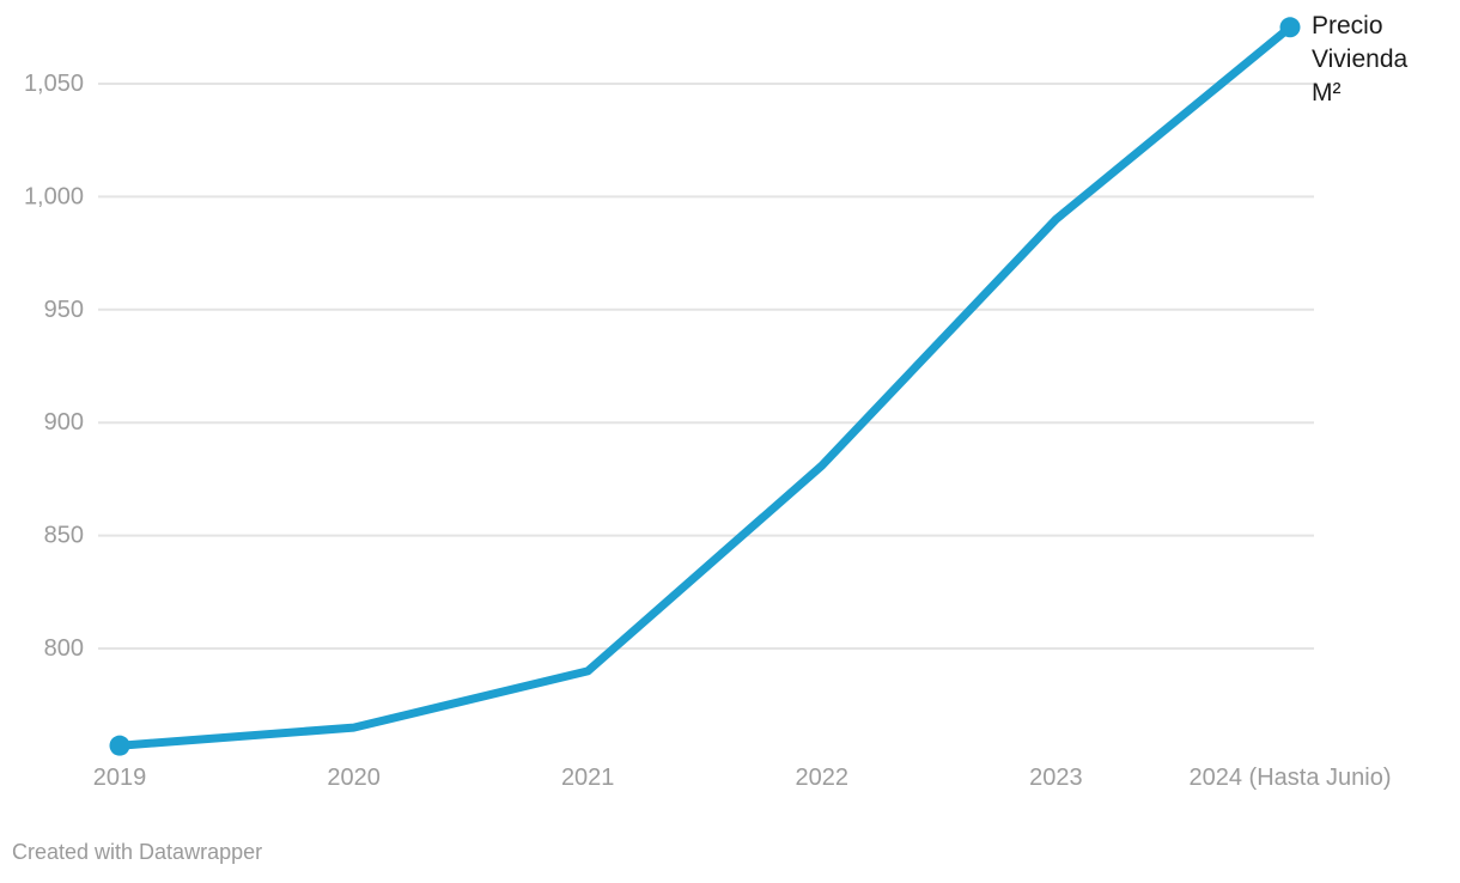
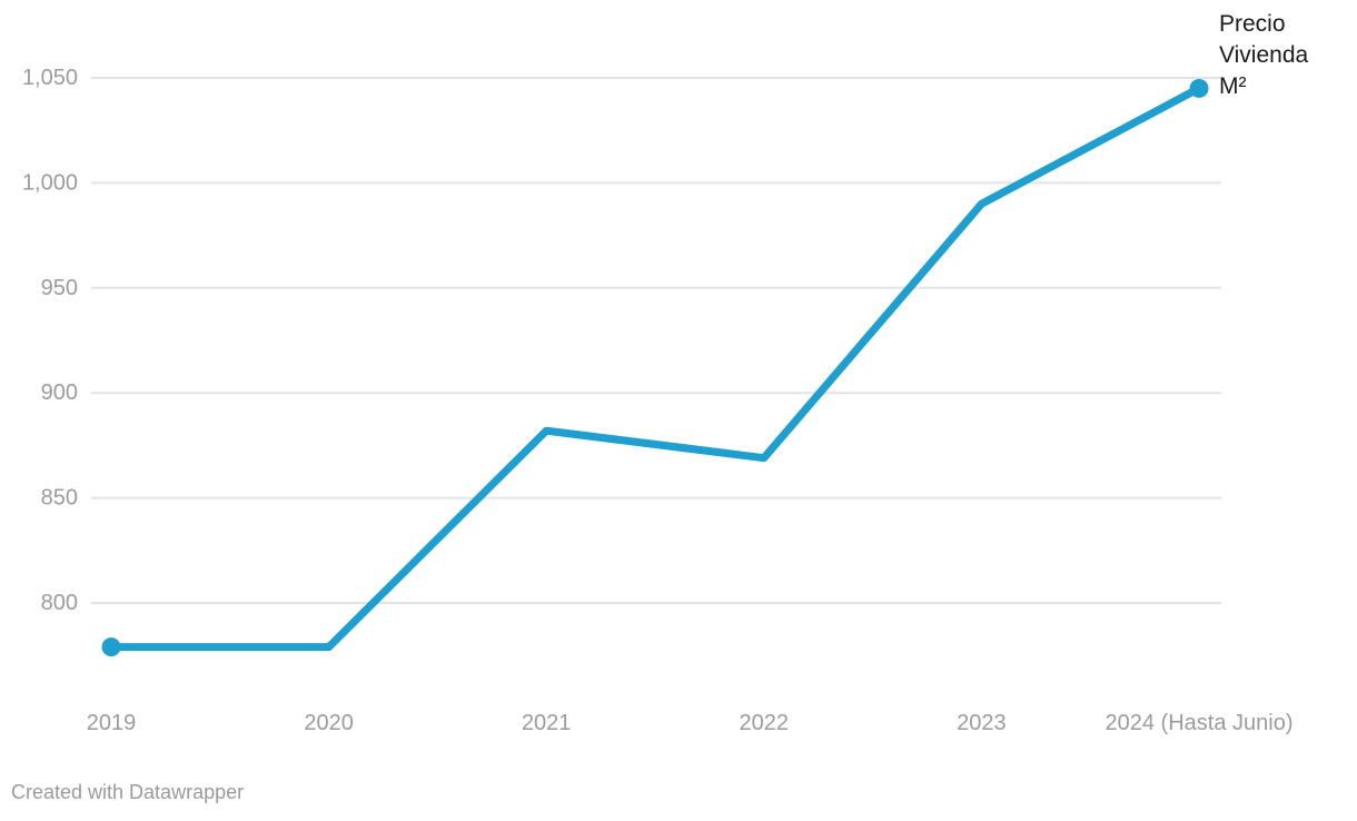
2019: 757 -> 779
2020: 765 -> 779
2021: 790 -> 882
2022: 881 -> 869
2024 (Hasta Junio): 1075 -> 1045
